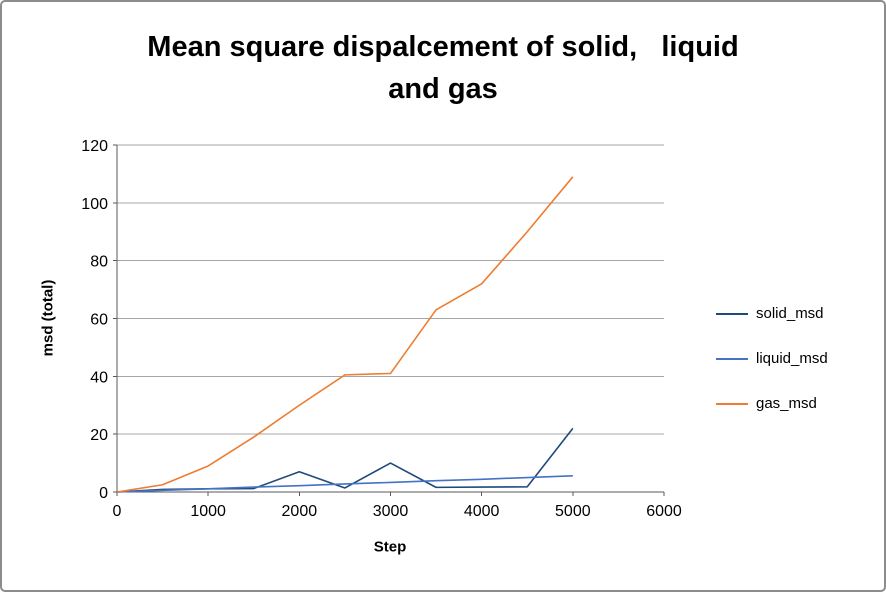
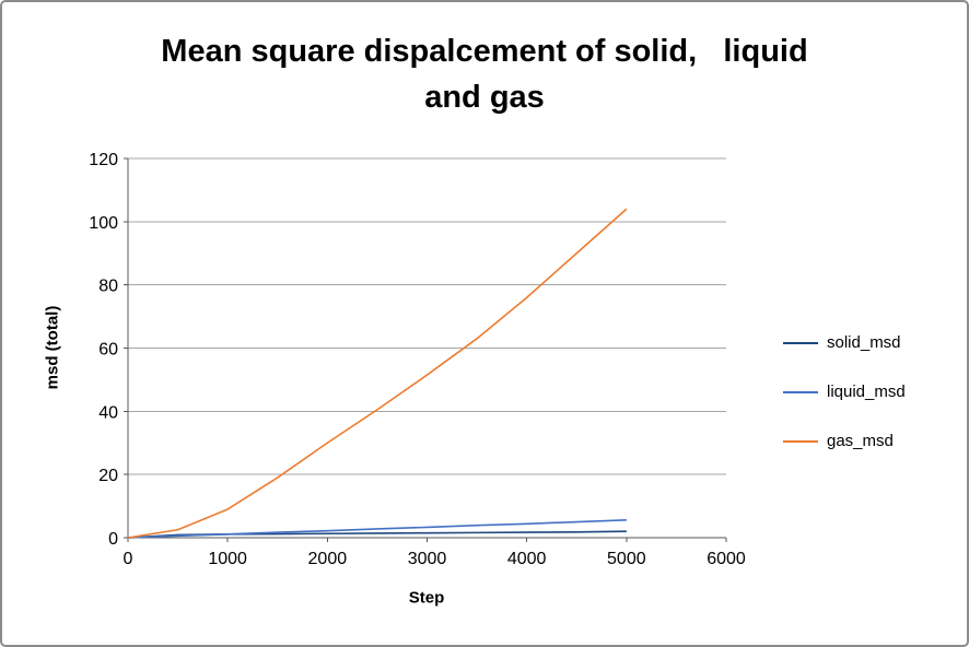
solid_msd/2000: 7 -> 1
solid_msd/3000: 10 -> 2
gas_msd/3000: 41 -> 52
gas_msd/4000: 72 -> 76
solid_msd/5000: 22 -> 2
gas_msd/5000: 109 -> 104
